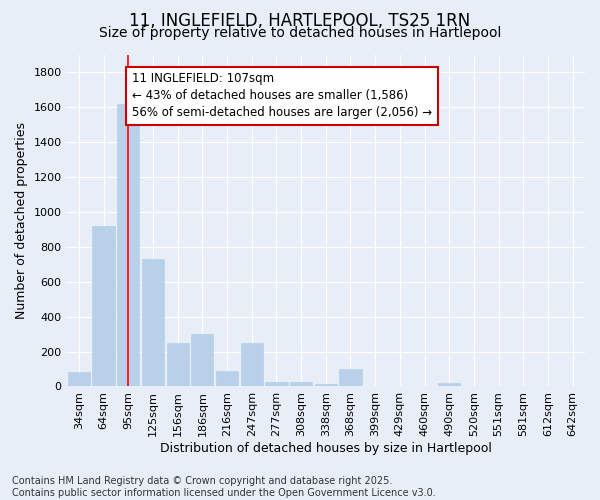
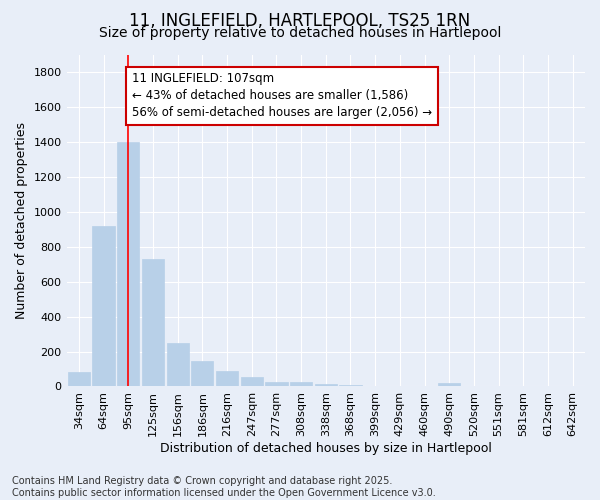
95sqm: 1620 -> 1400
186sqm: 300 -> 140
247sqm: 250 -> 50
368sqm: 100 -> 10
